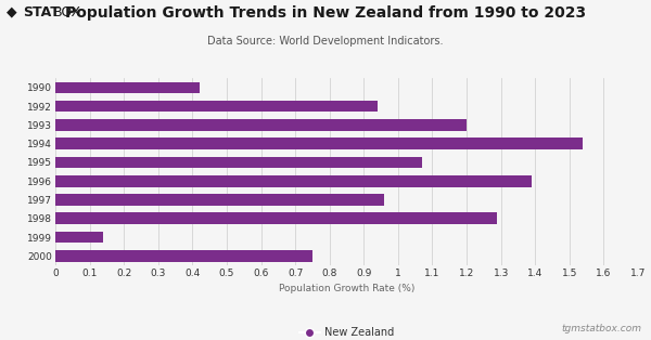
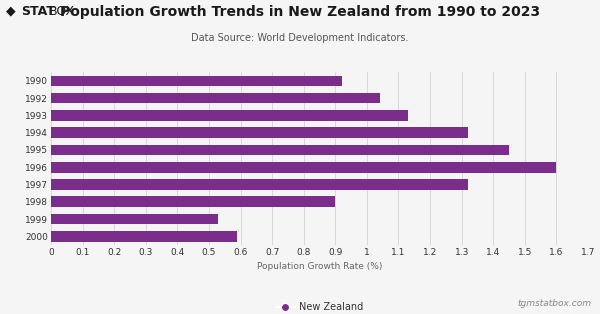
1990: 0.42 -> 0.92
1992: 0.94 -> 1.04
1993: 1.20 -> 1.13
1994: 1.54 -> 1.32
1995: 1.07 -> 1.45
1996: 1.39 -> 1.60
1997: 0.96 -> 1.32
1998: 1.29 -> 0.90
1999: 0.14 -> 0.53
2000: 0.75 -> 0.59
